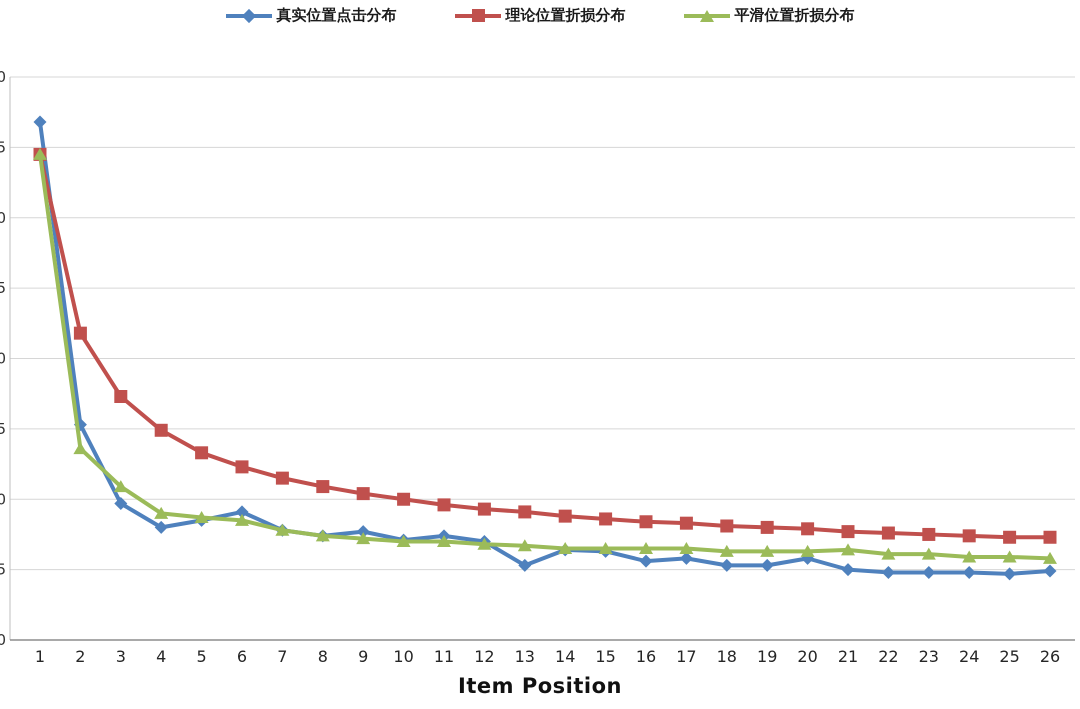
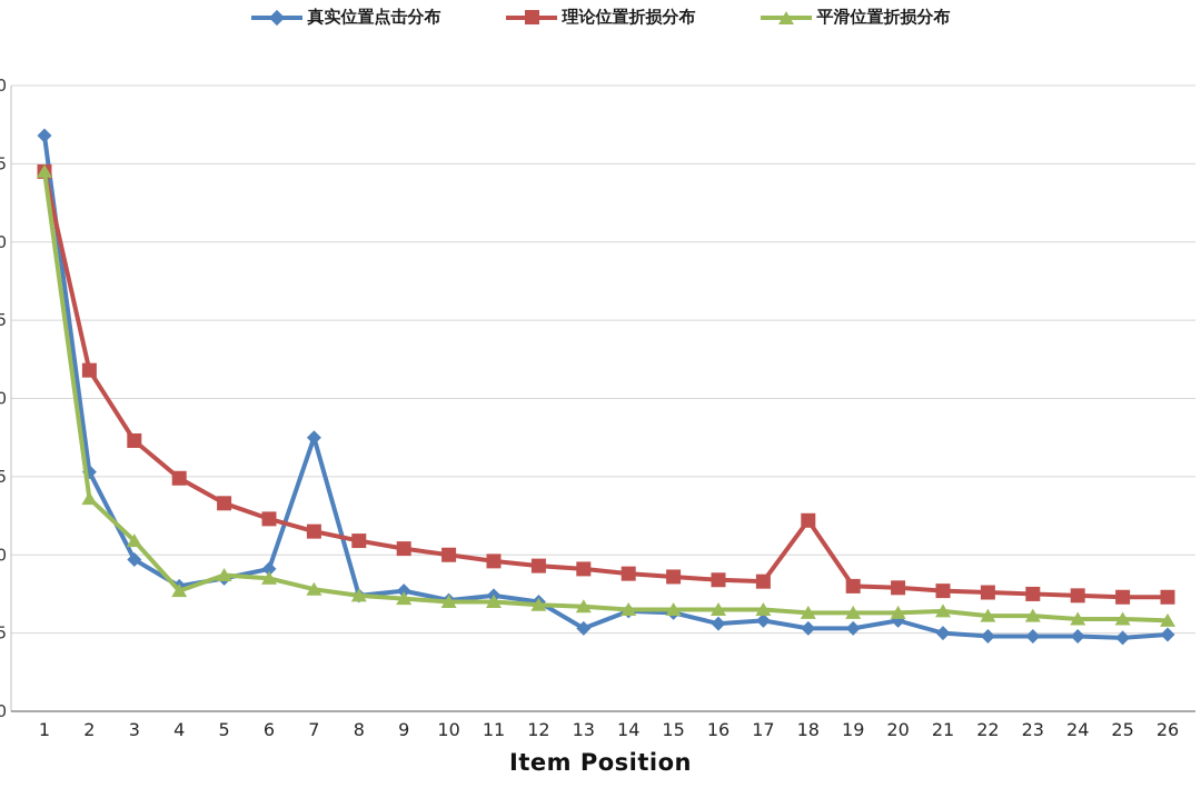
平滑位置折损分布/4: 0.090 -> 0.077
真实位置点击分布/7: 0.078 -> 0.175
理论位置折损分布/18: 0.081 -> 0.122
